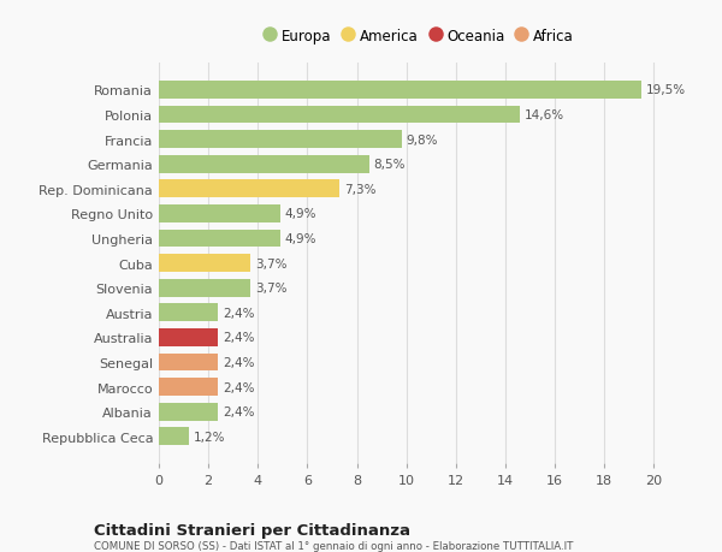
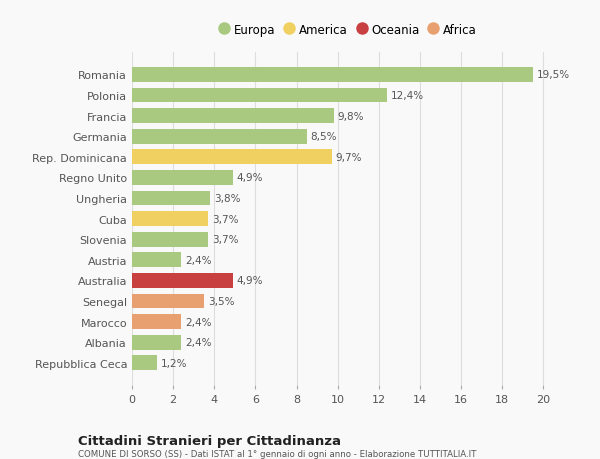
Polonia: 14,6% -> 12,4%
Rep. Dominicana: 7,3% -> 9,7%
Ungheria: 4,9% -> 3,8%
Australia: 2,4% -> 4,9%
Senegal: 2,4% -> 3,5%
